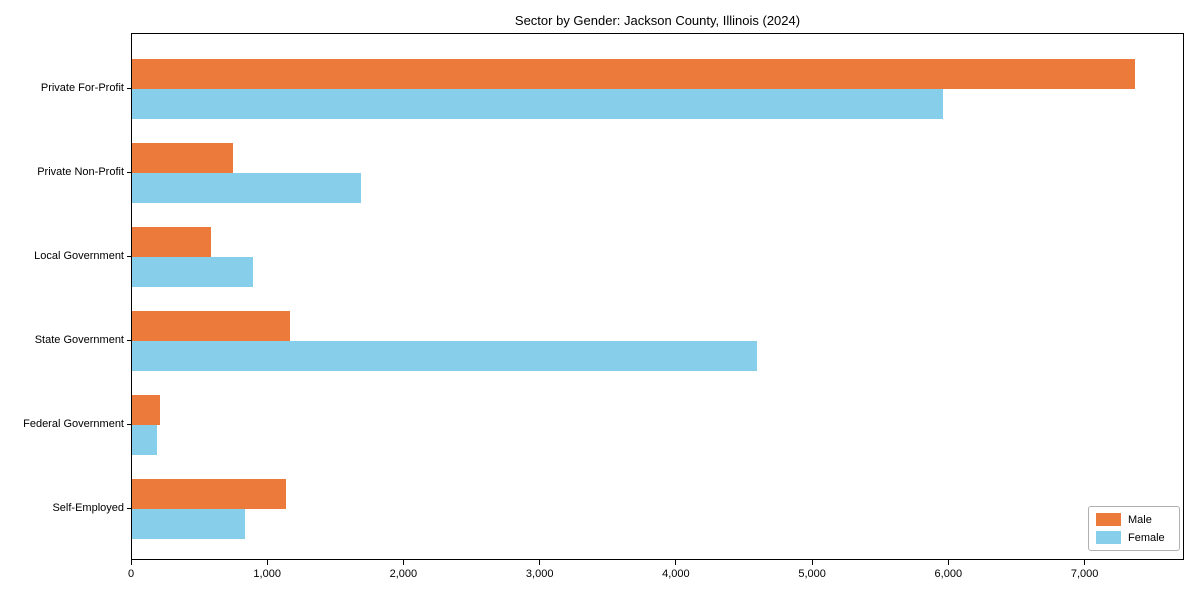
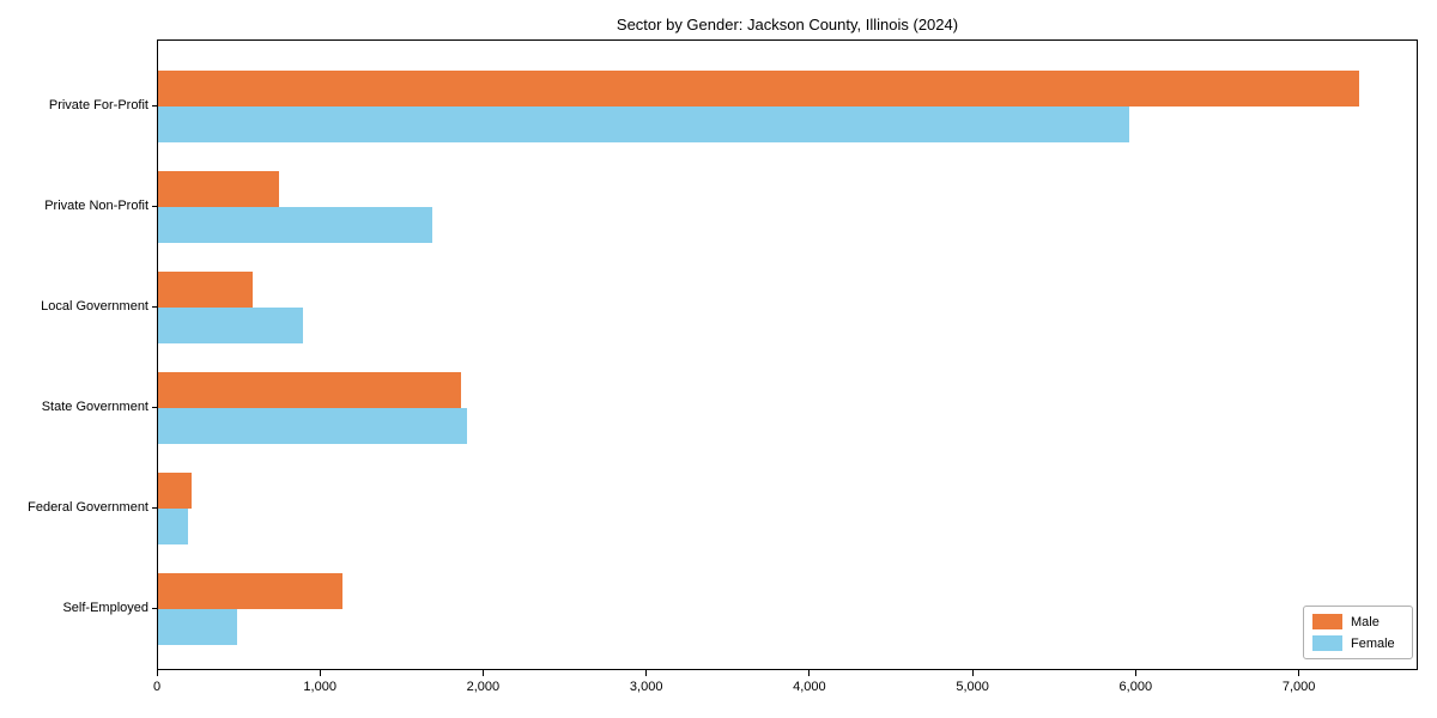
Male/State Government: 1160 -> 1860
Female/State Government: 4590 -> 1890
Female/Self-Employed: 830 -> 480
